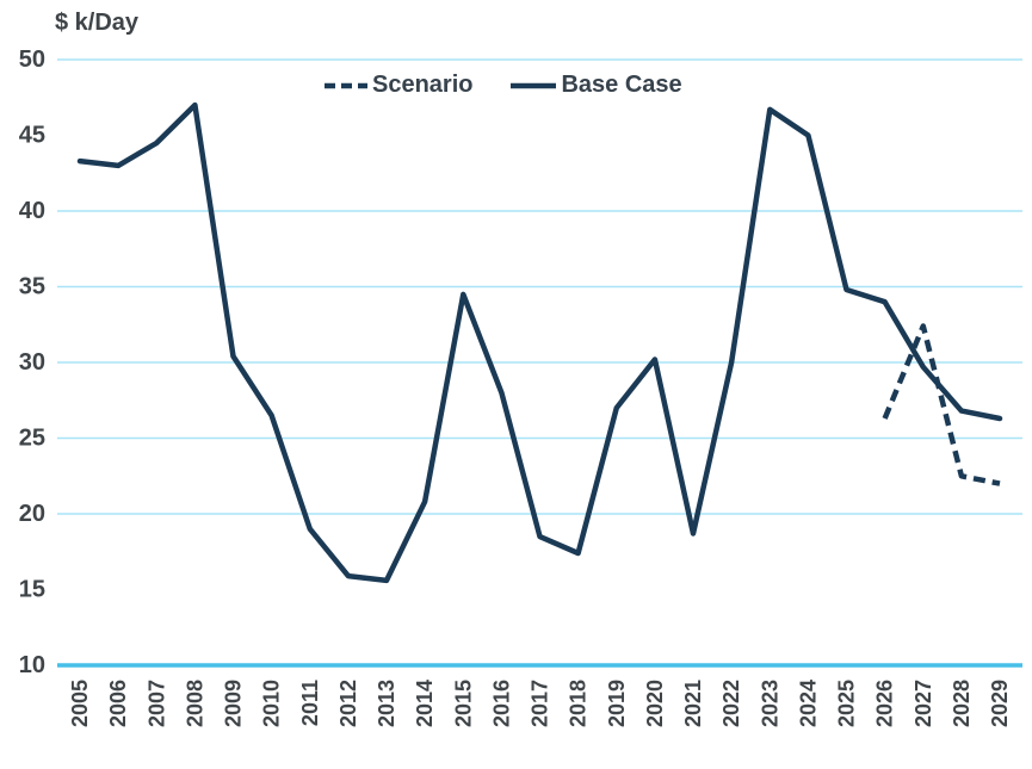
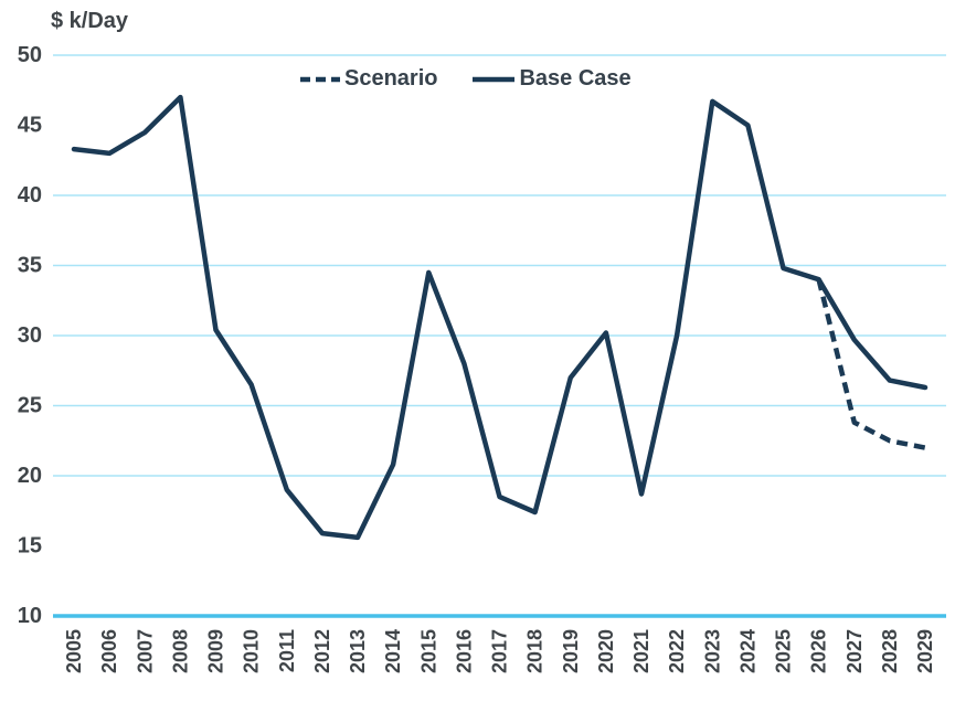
Scenario/2026: 26.3 -> 34.0
Scenario/2027: 32.4 -> 23.8
